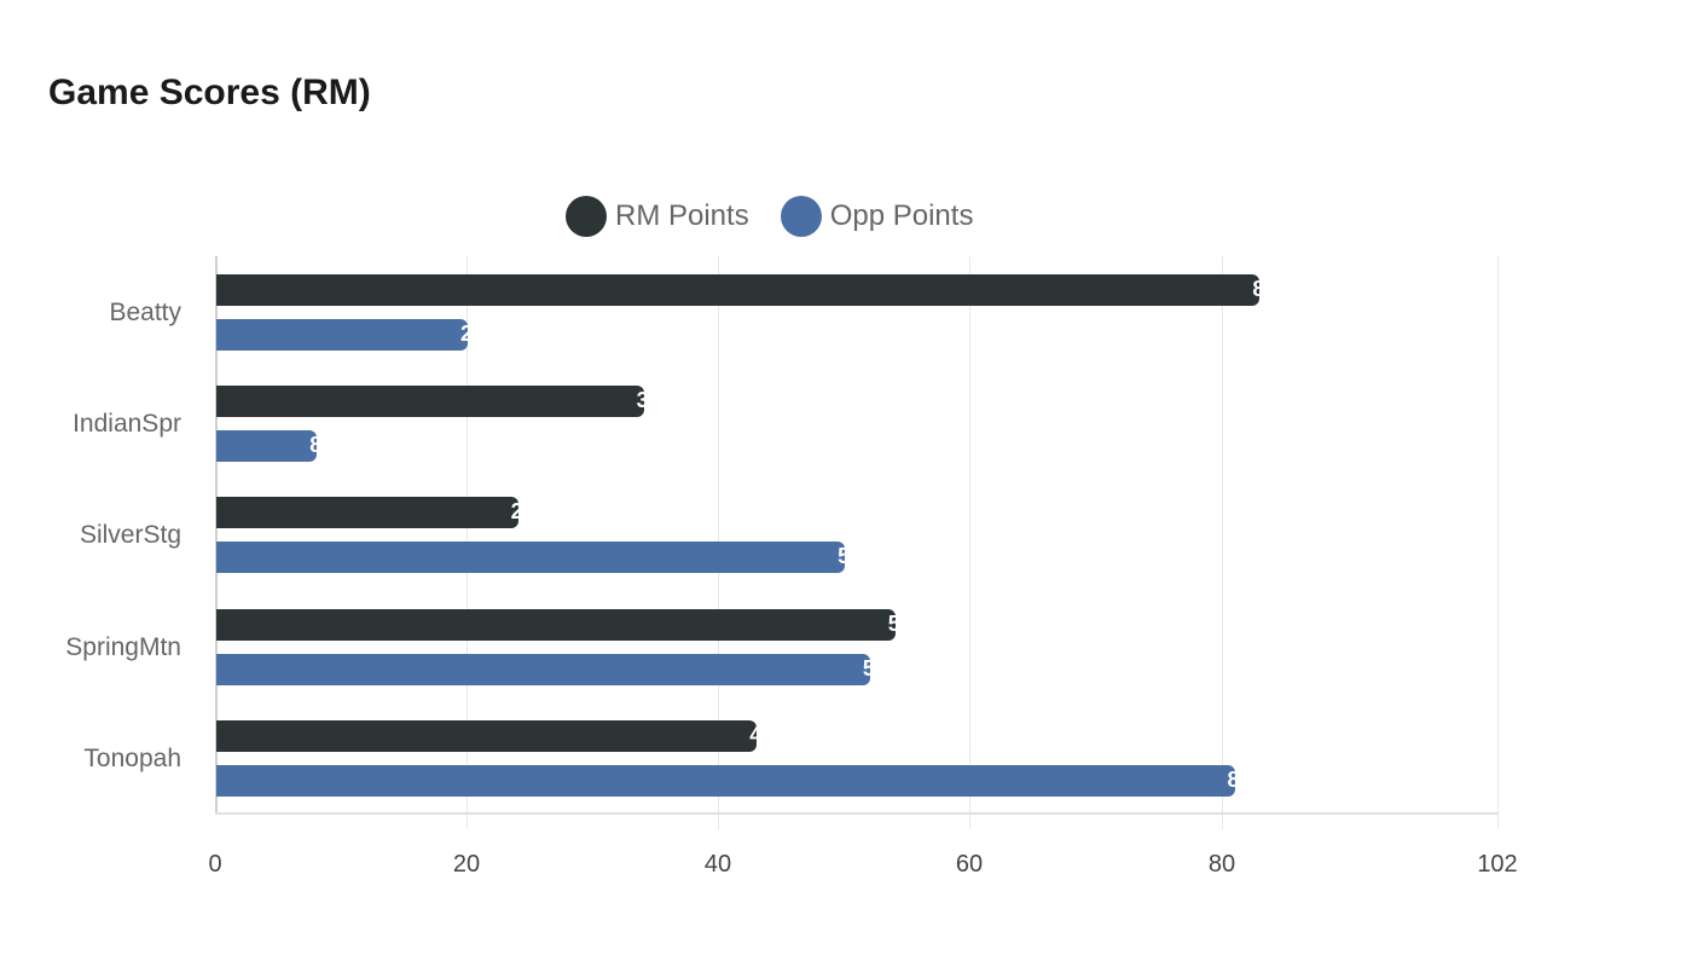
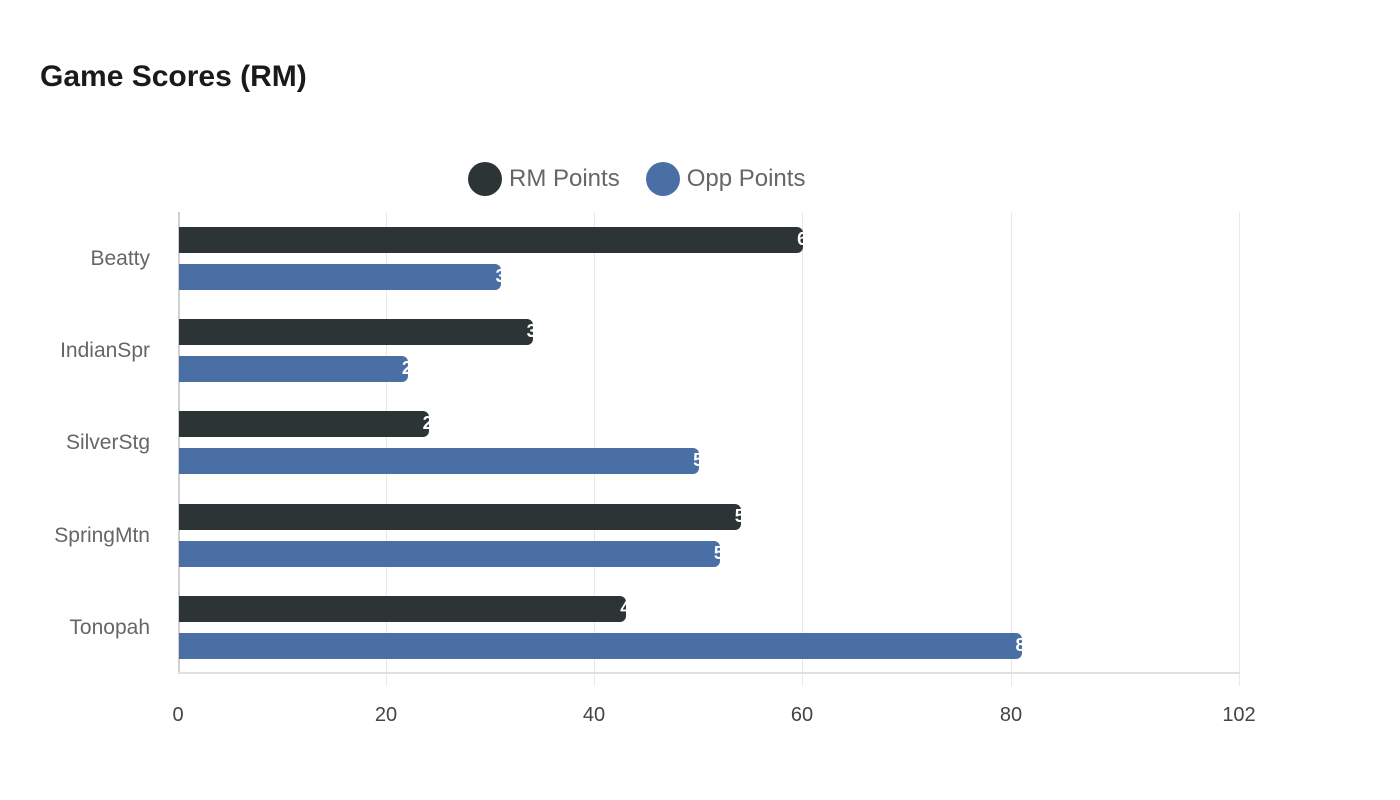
RM Points/Beatty: 83 -> 60
Opp Points/Beatty: 20 -> 31
Opp Points/IndianSpr: 8 -> 22
